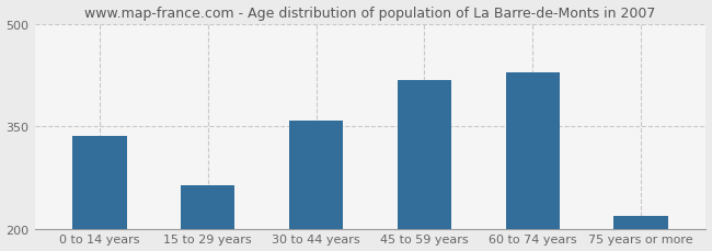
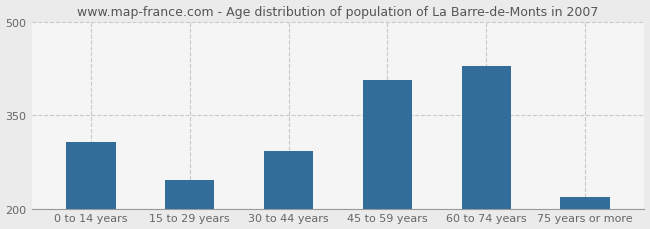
0 to 14 years: 336 -> 306
15 to 29 years: 263 -> 246
30 to 44 years: 358 -> 292
45 to 59 years: 418 -> 406
